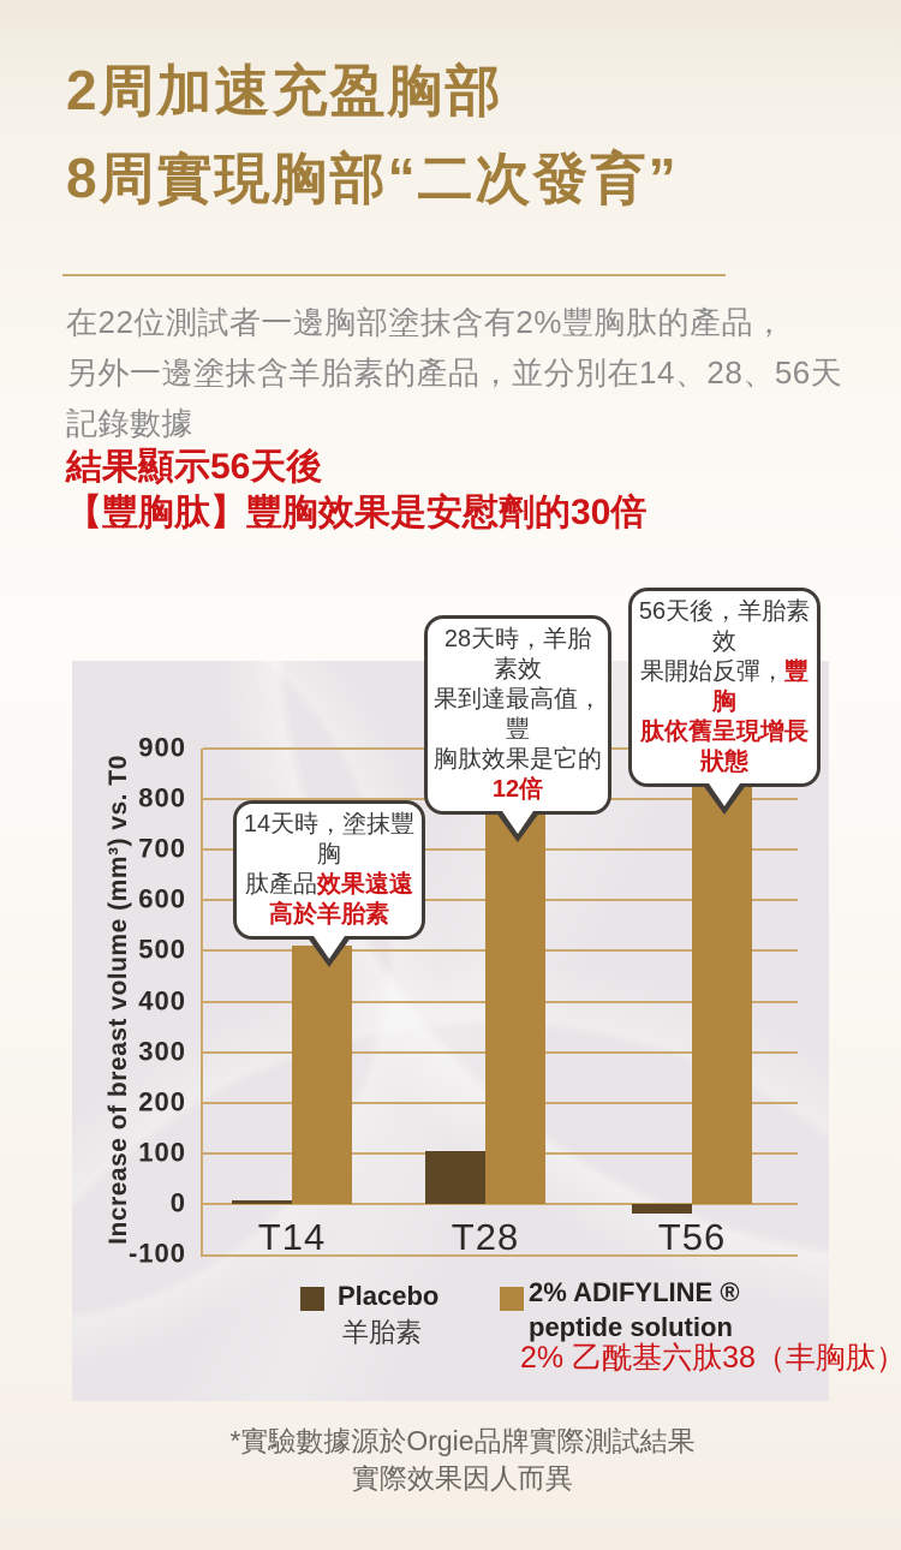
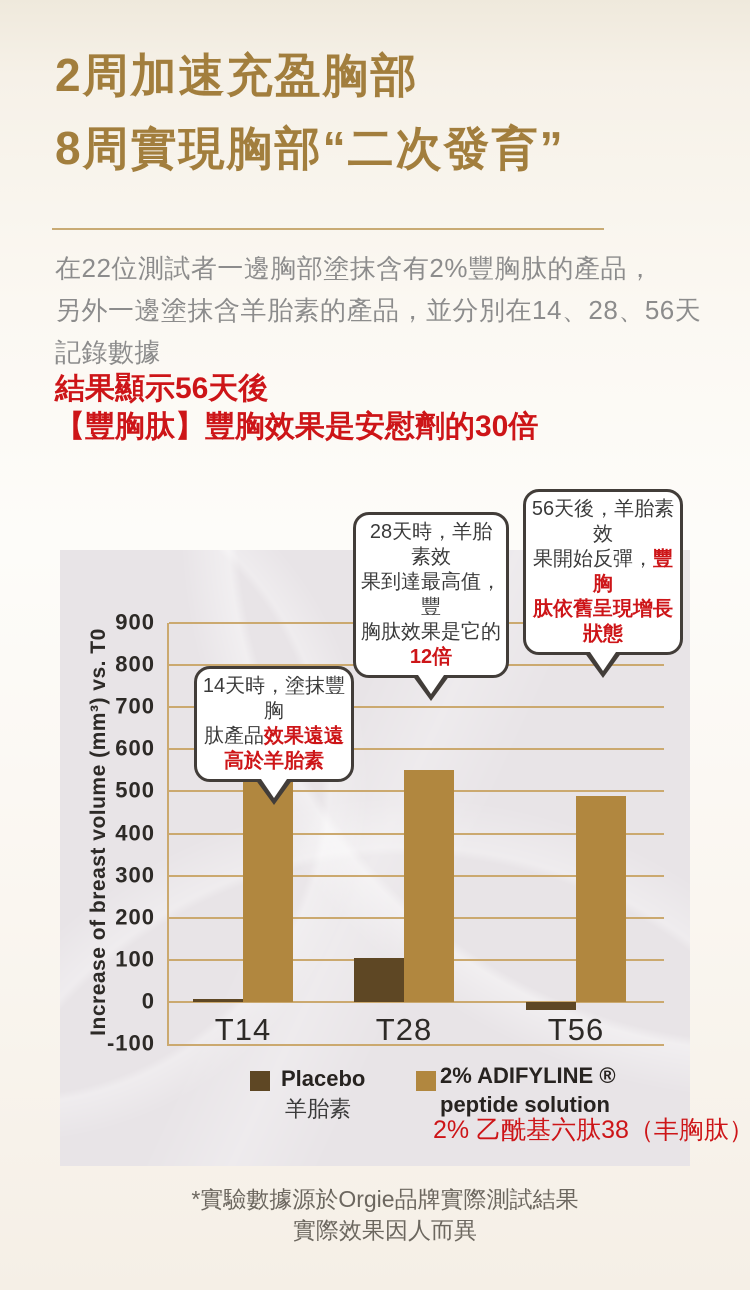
2% ADIFYLINE ® peptide solution/T14: 510 -> 780
2% ADIFYLINE ® peptide solution/T28: 840 -> 550
2% ADIFYLINE ® peptide solution/T56: 880 -> 490
